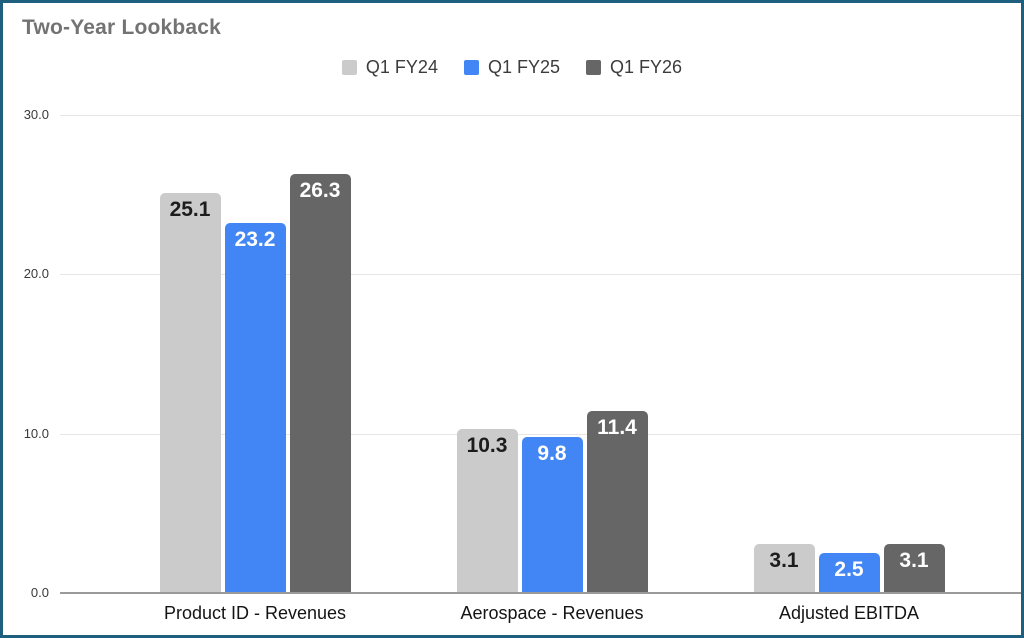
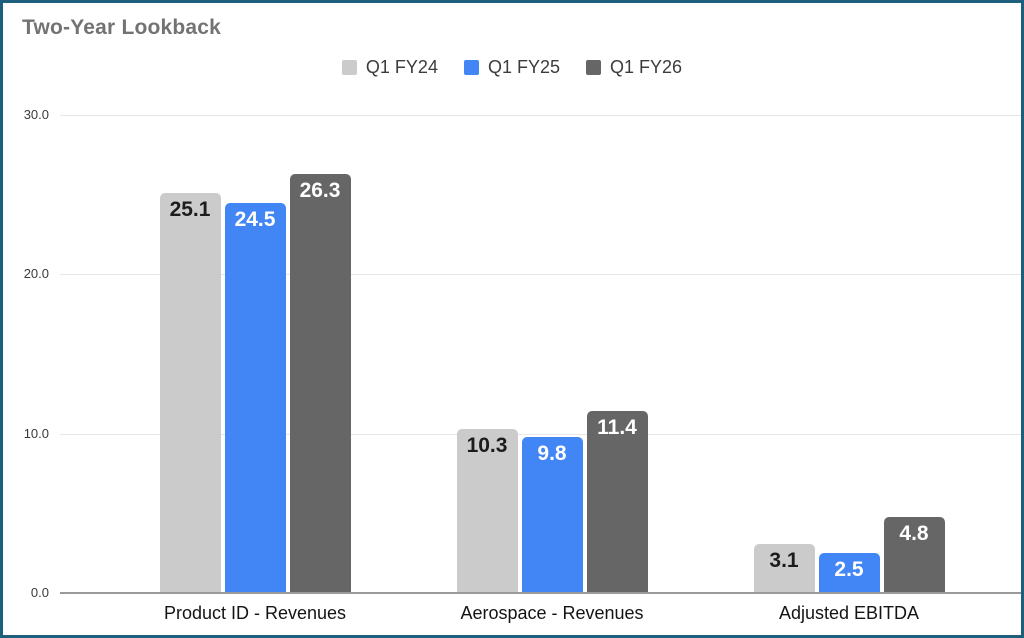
Q1 FY25/Product ID - Revenues: 23.2 -> 24.5
Q1 FY26/Adjusted EBITDA: 3.1 -> 4.8
